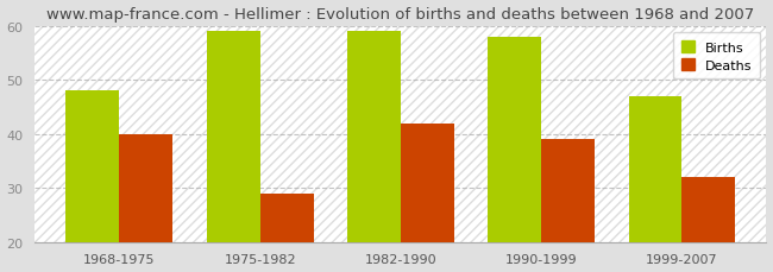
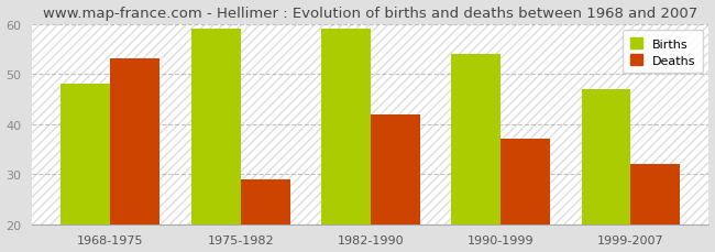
Deaths/1968-1975: 40 -> 53
Births/1990-1999: 58 -> 54
Deaths/1990-1999: 39 -> 37
